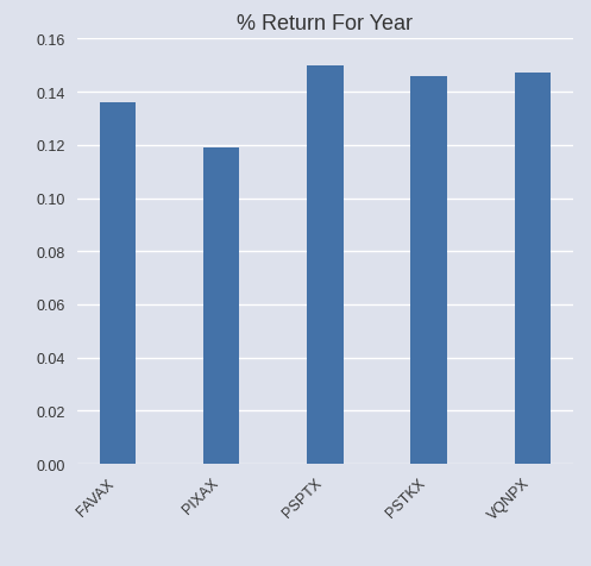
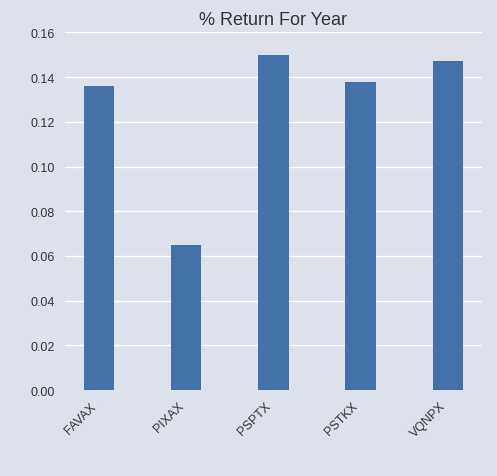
PIXAX: 0.119 -> 0.065
PSTKX: 0.146 -> 0.138
